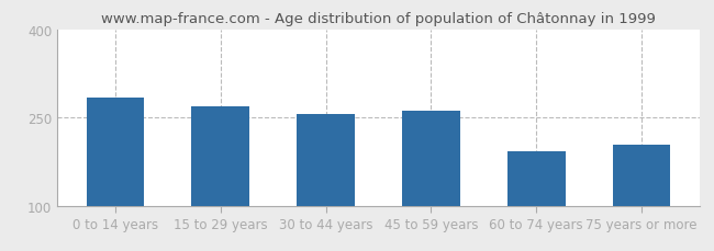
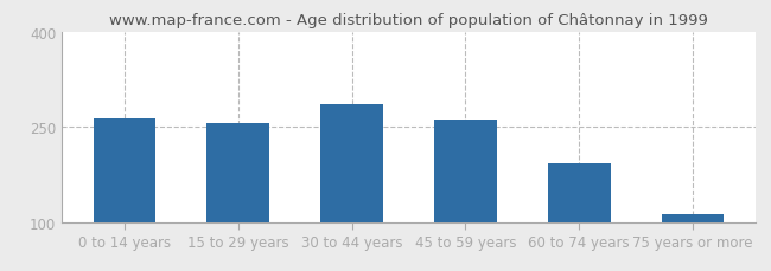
0 to 14 years: 284 -> 263
15 to 29 years: 268 -> 255
30 to 44 years: 256 -> 285
75 years or more: 204 -> 113
